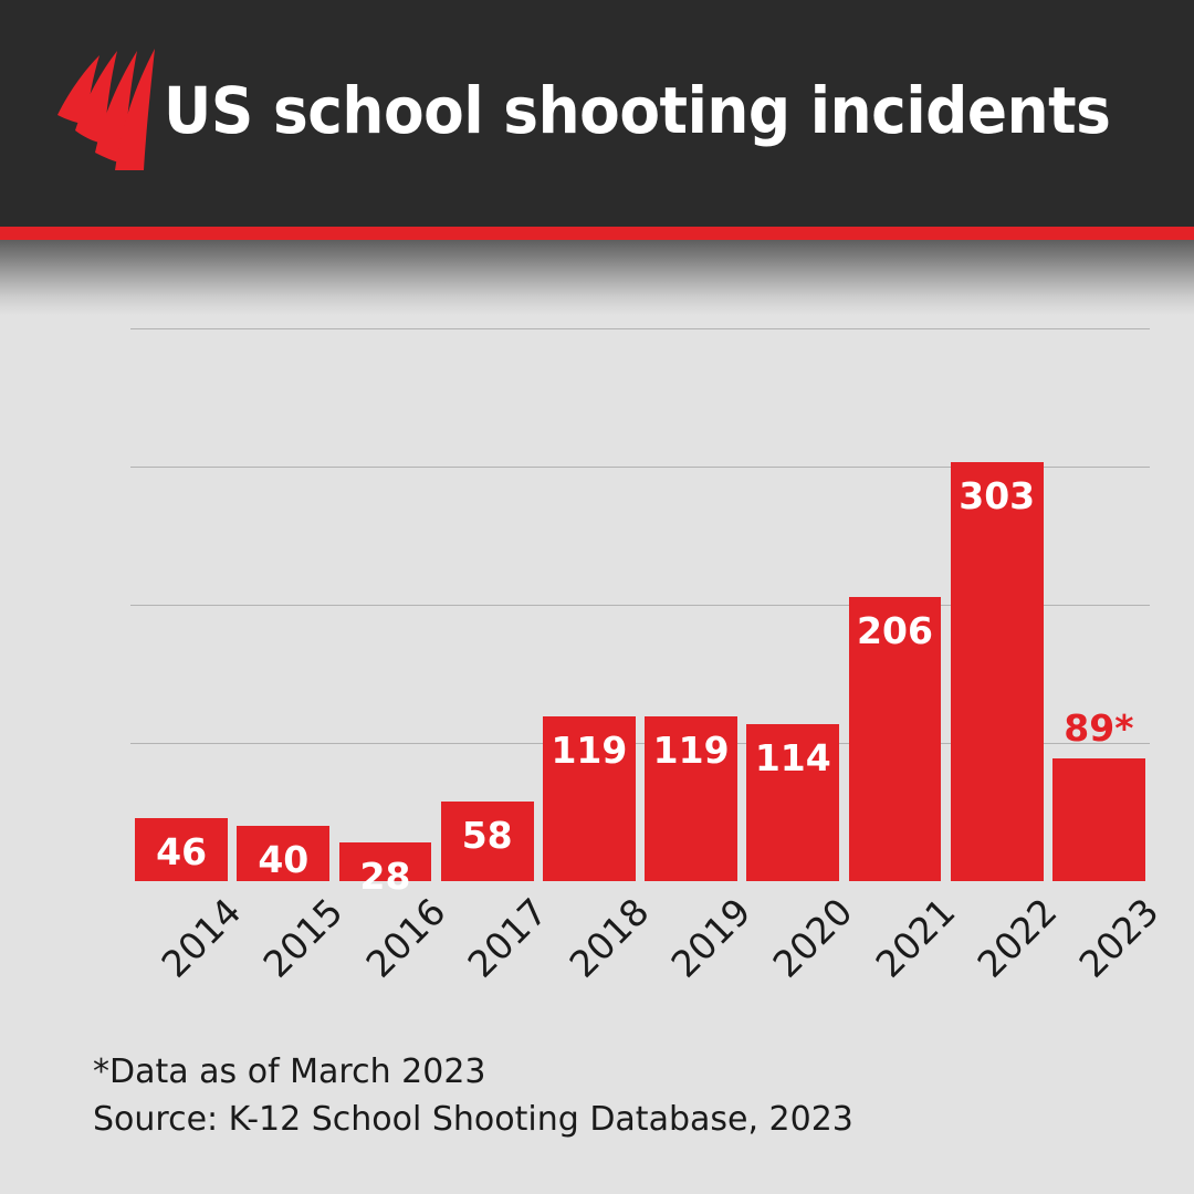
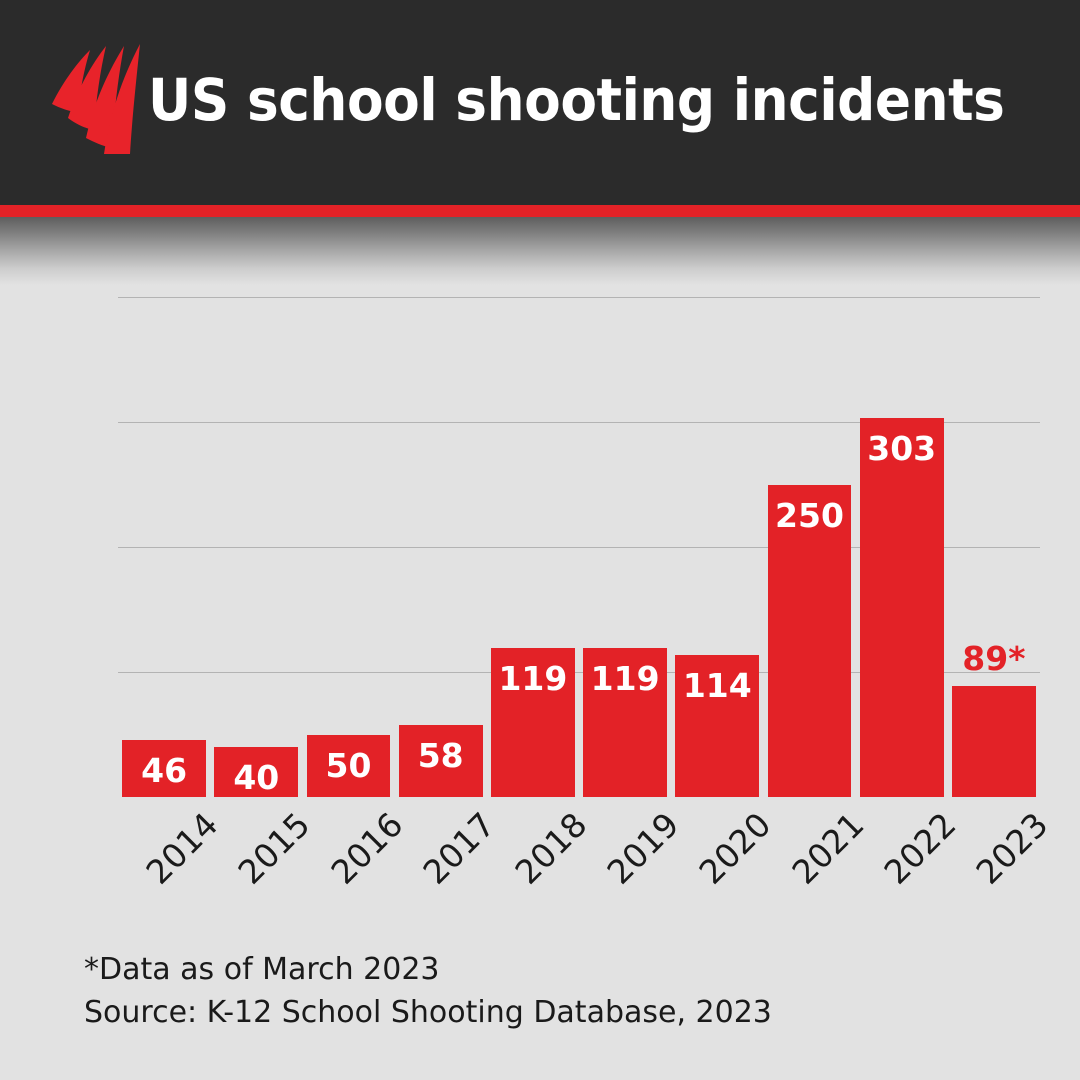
2016: 28 -> 50
2021: 206 -> 250
